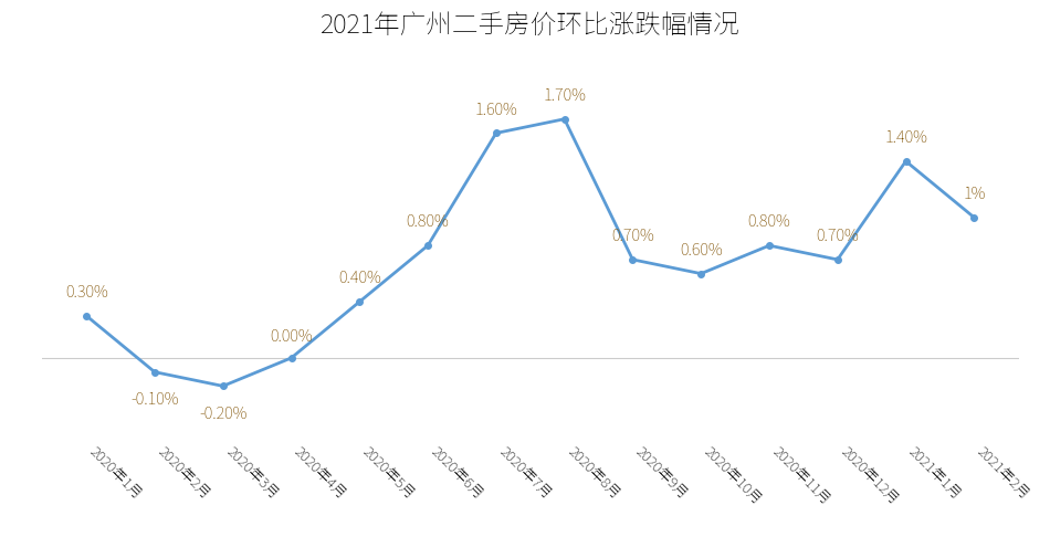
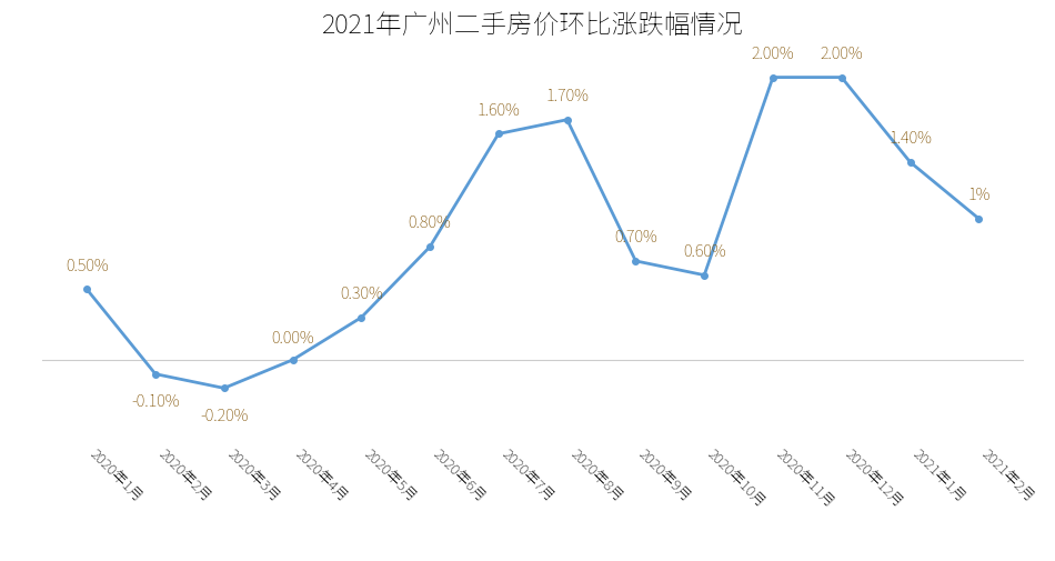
2020年1月: 0.30% -> 0.50%
2020年5月: 0.40% -> 0.30%
2020年11月: 0.80% -> 2.00%
2020年12月: 0.70% -> 2.00%
